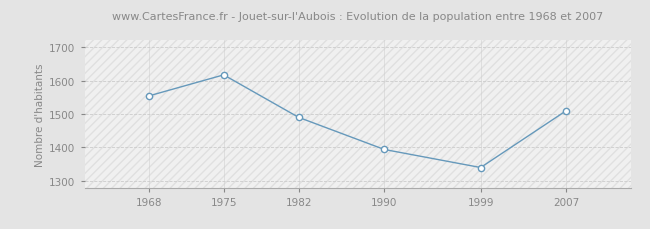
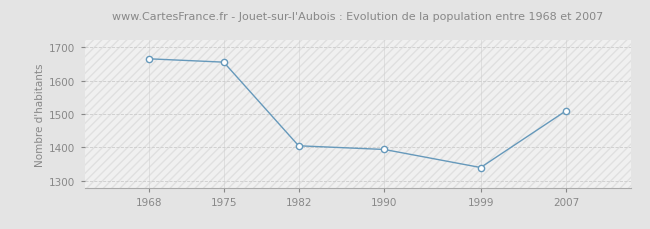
1968: 1554 -> 1665
1975: 1617 -> 1655
1982: 1490 -> 1405
